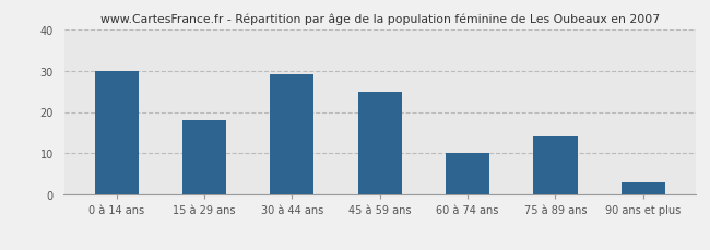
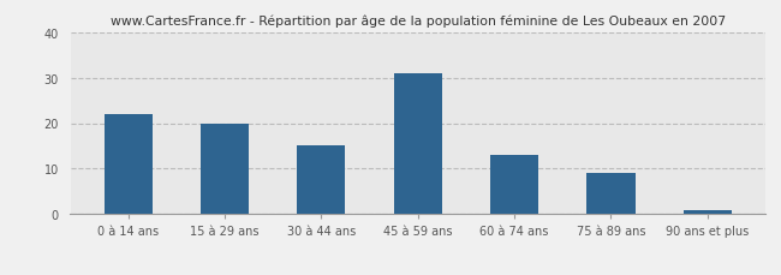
0 à 14 ans: 30 -> 22
15 à 29 ans: 18 -> 20
30 à 44 ans: 29 -> 15
45 à 59 ans: 25 -> 31
60 à 74 ans: 10 -> 13
75 à 89 ans: 14 -> 9
90 ans et plus: 3 -> 1
